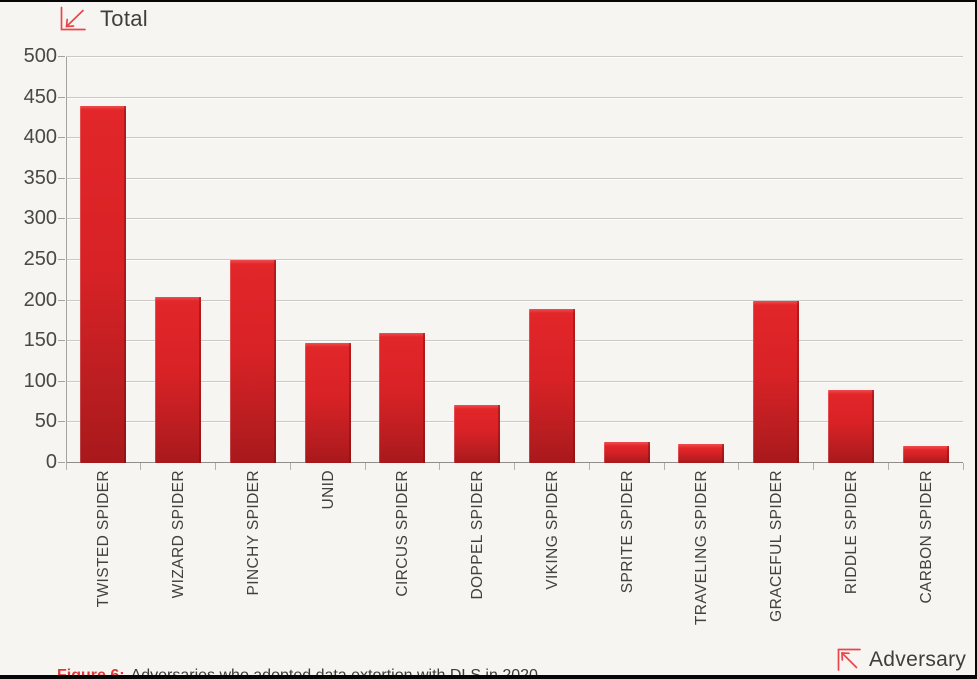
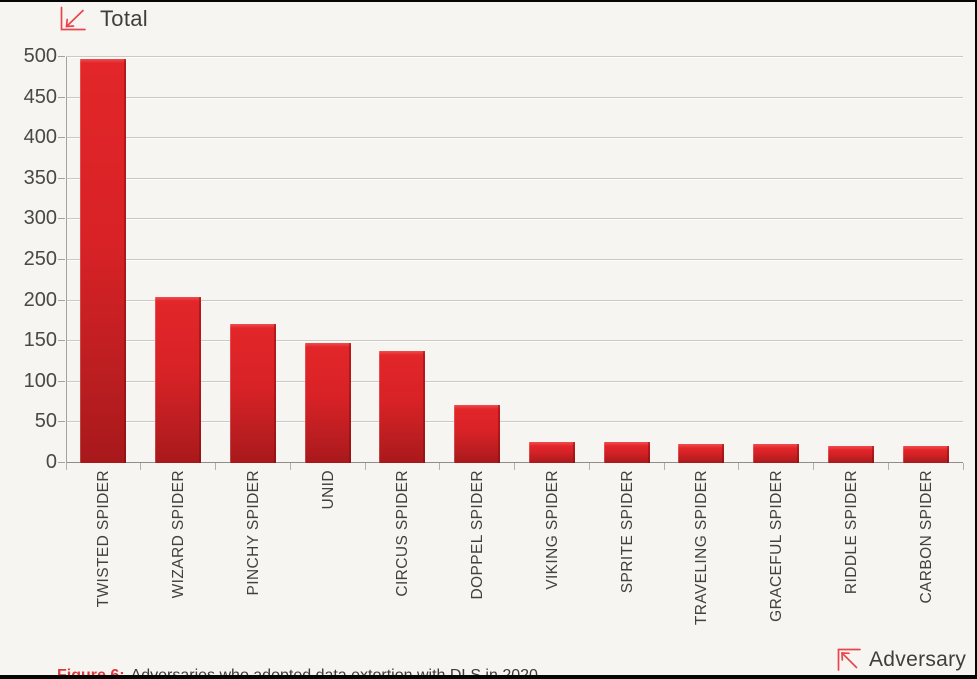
TWISTED SPIDER: 440 -> 500
PINCHY SPIDER: 250 -> 170
CIRCUS SPIDER: 160 -> 140
VIKING SPIDER: 190 -> 30
GRACEFUL SPIDER: 200 -> 20
RIDDLE SPIDER: 90 -> 20
